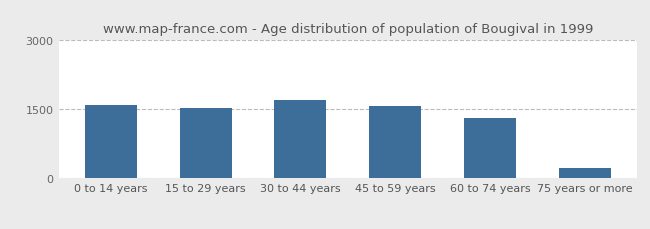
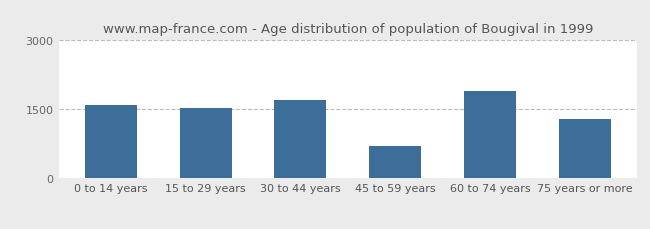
45 to 59 years: 1570 -> 700
60 to 74 years: 1310 -> 1900
75 years or more: 230 -> 1300
